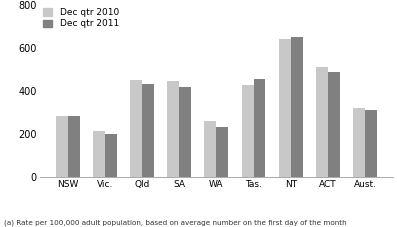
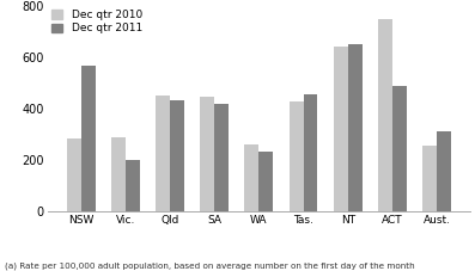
Dec qtr 2011/NSW: 283 -> 565
Dec qtr 2010/Vic.: 215 -> 290
Dec qtr 2010/ACT: 510 -> 745
Dec qtr 2010/Aust.: 320 -> 255
